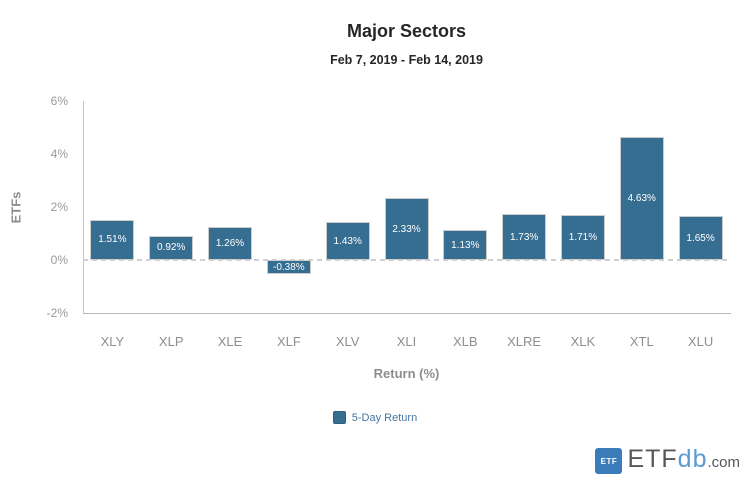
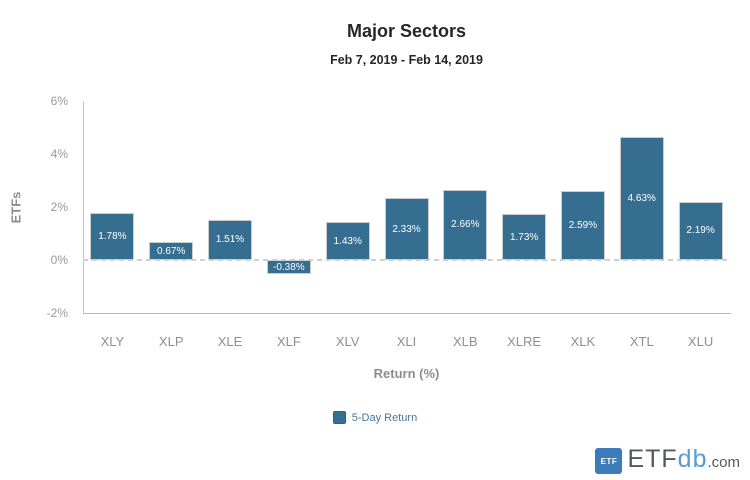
XLY: 1.51% -> 1.78%
XLP: 0.92% -> 0.67%
XLE: 1.26% -> 1.51%
XLB: 1.13% -> 2.66%
XLK: 1.71% -> 2.59%
XLU: 1.65% -> 2.19%
